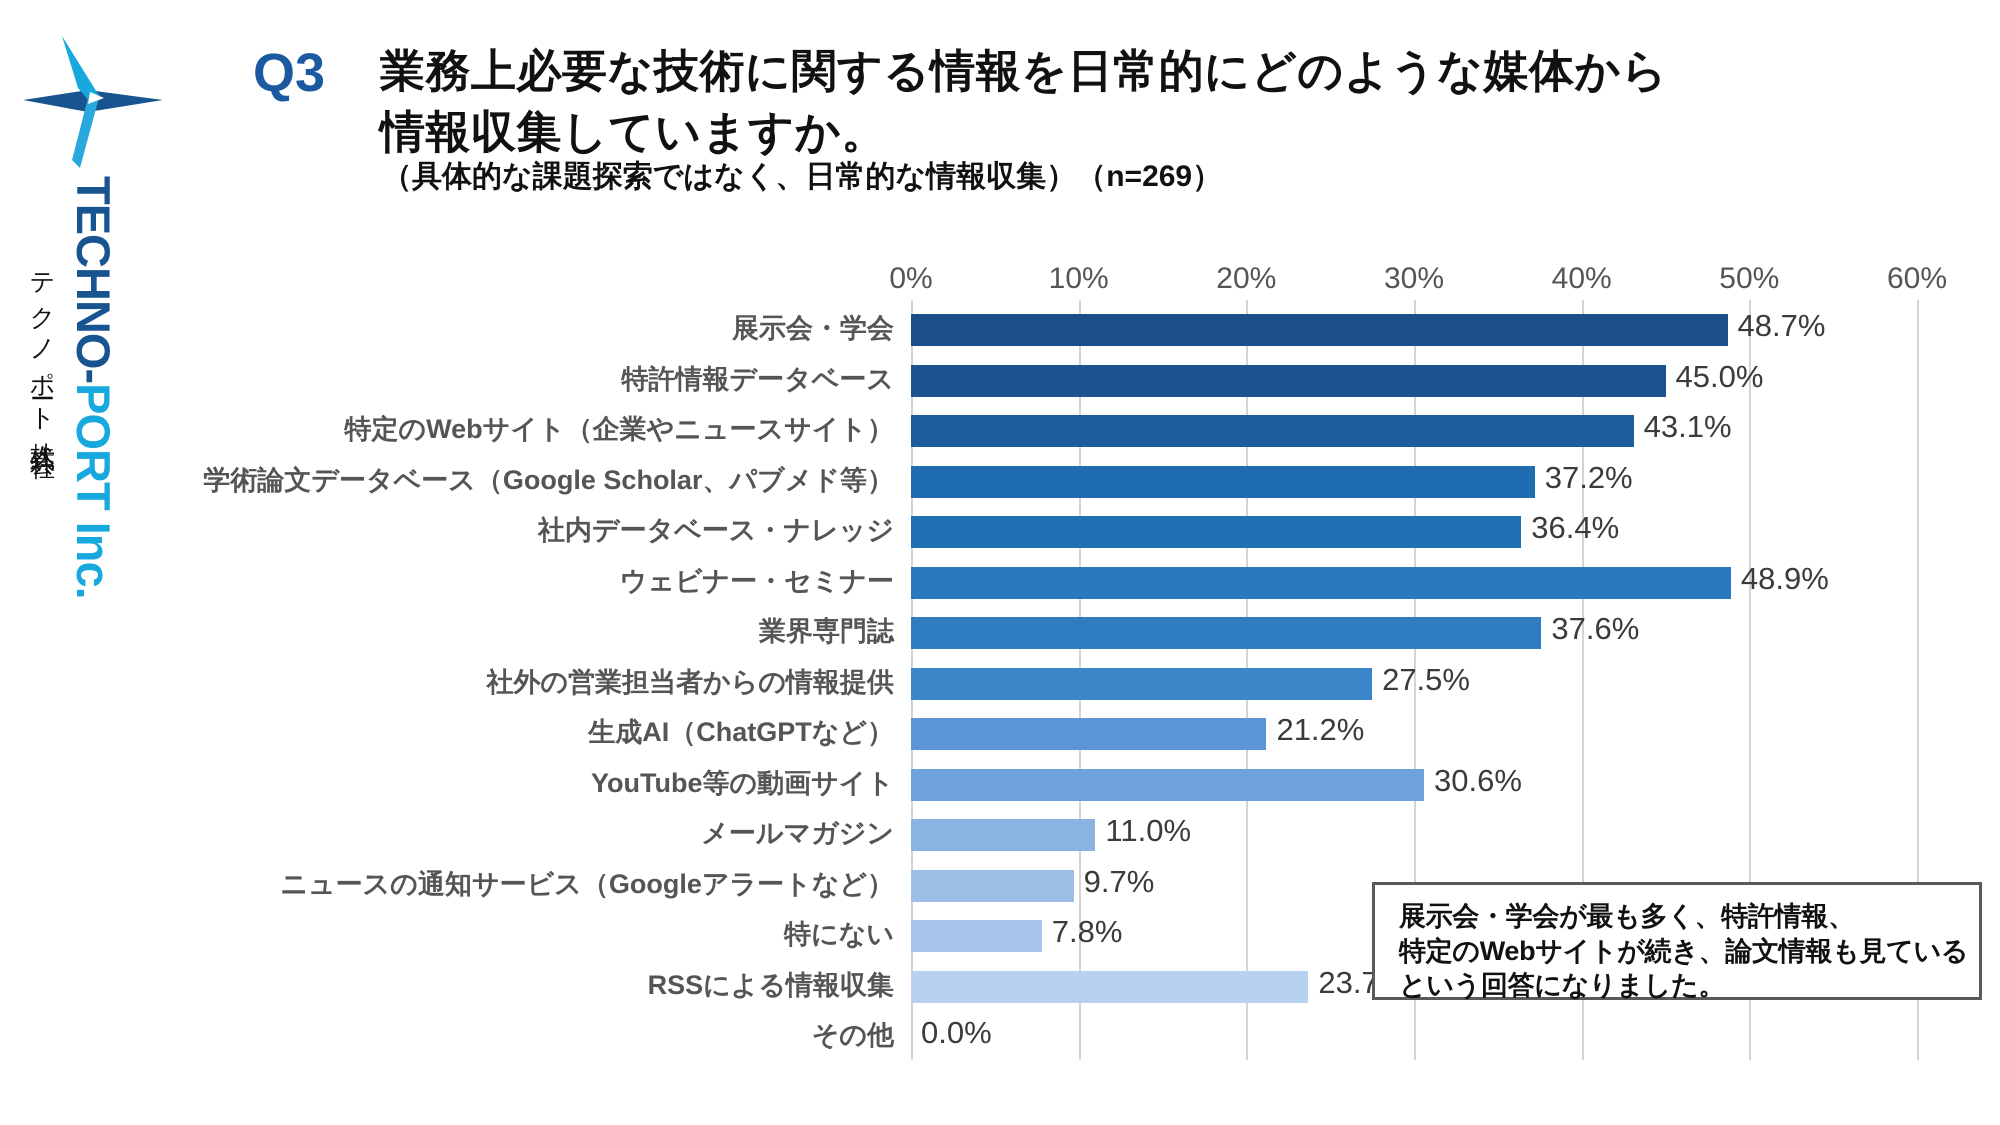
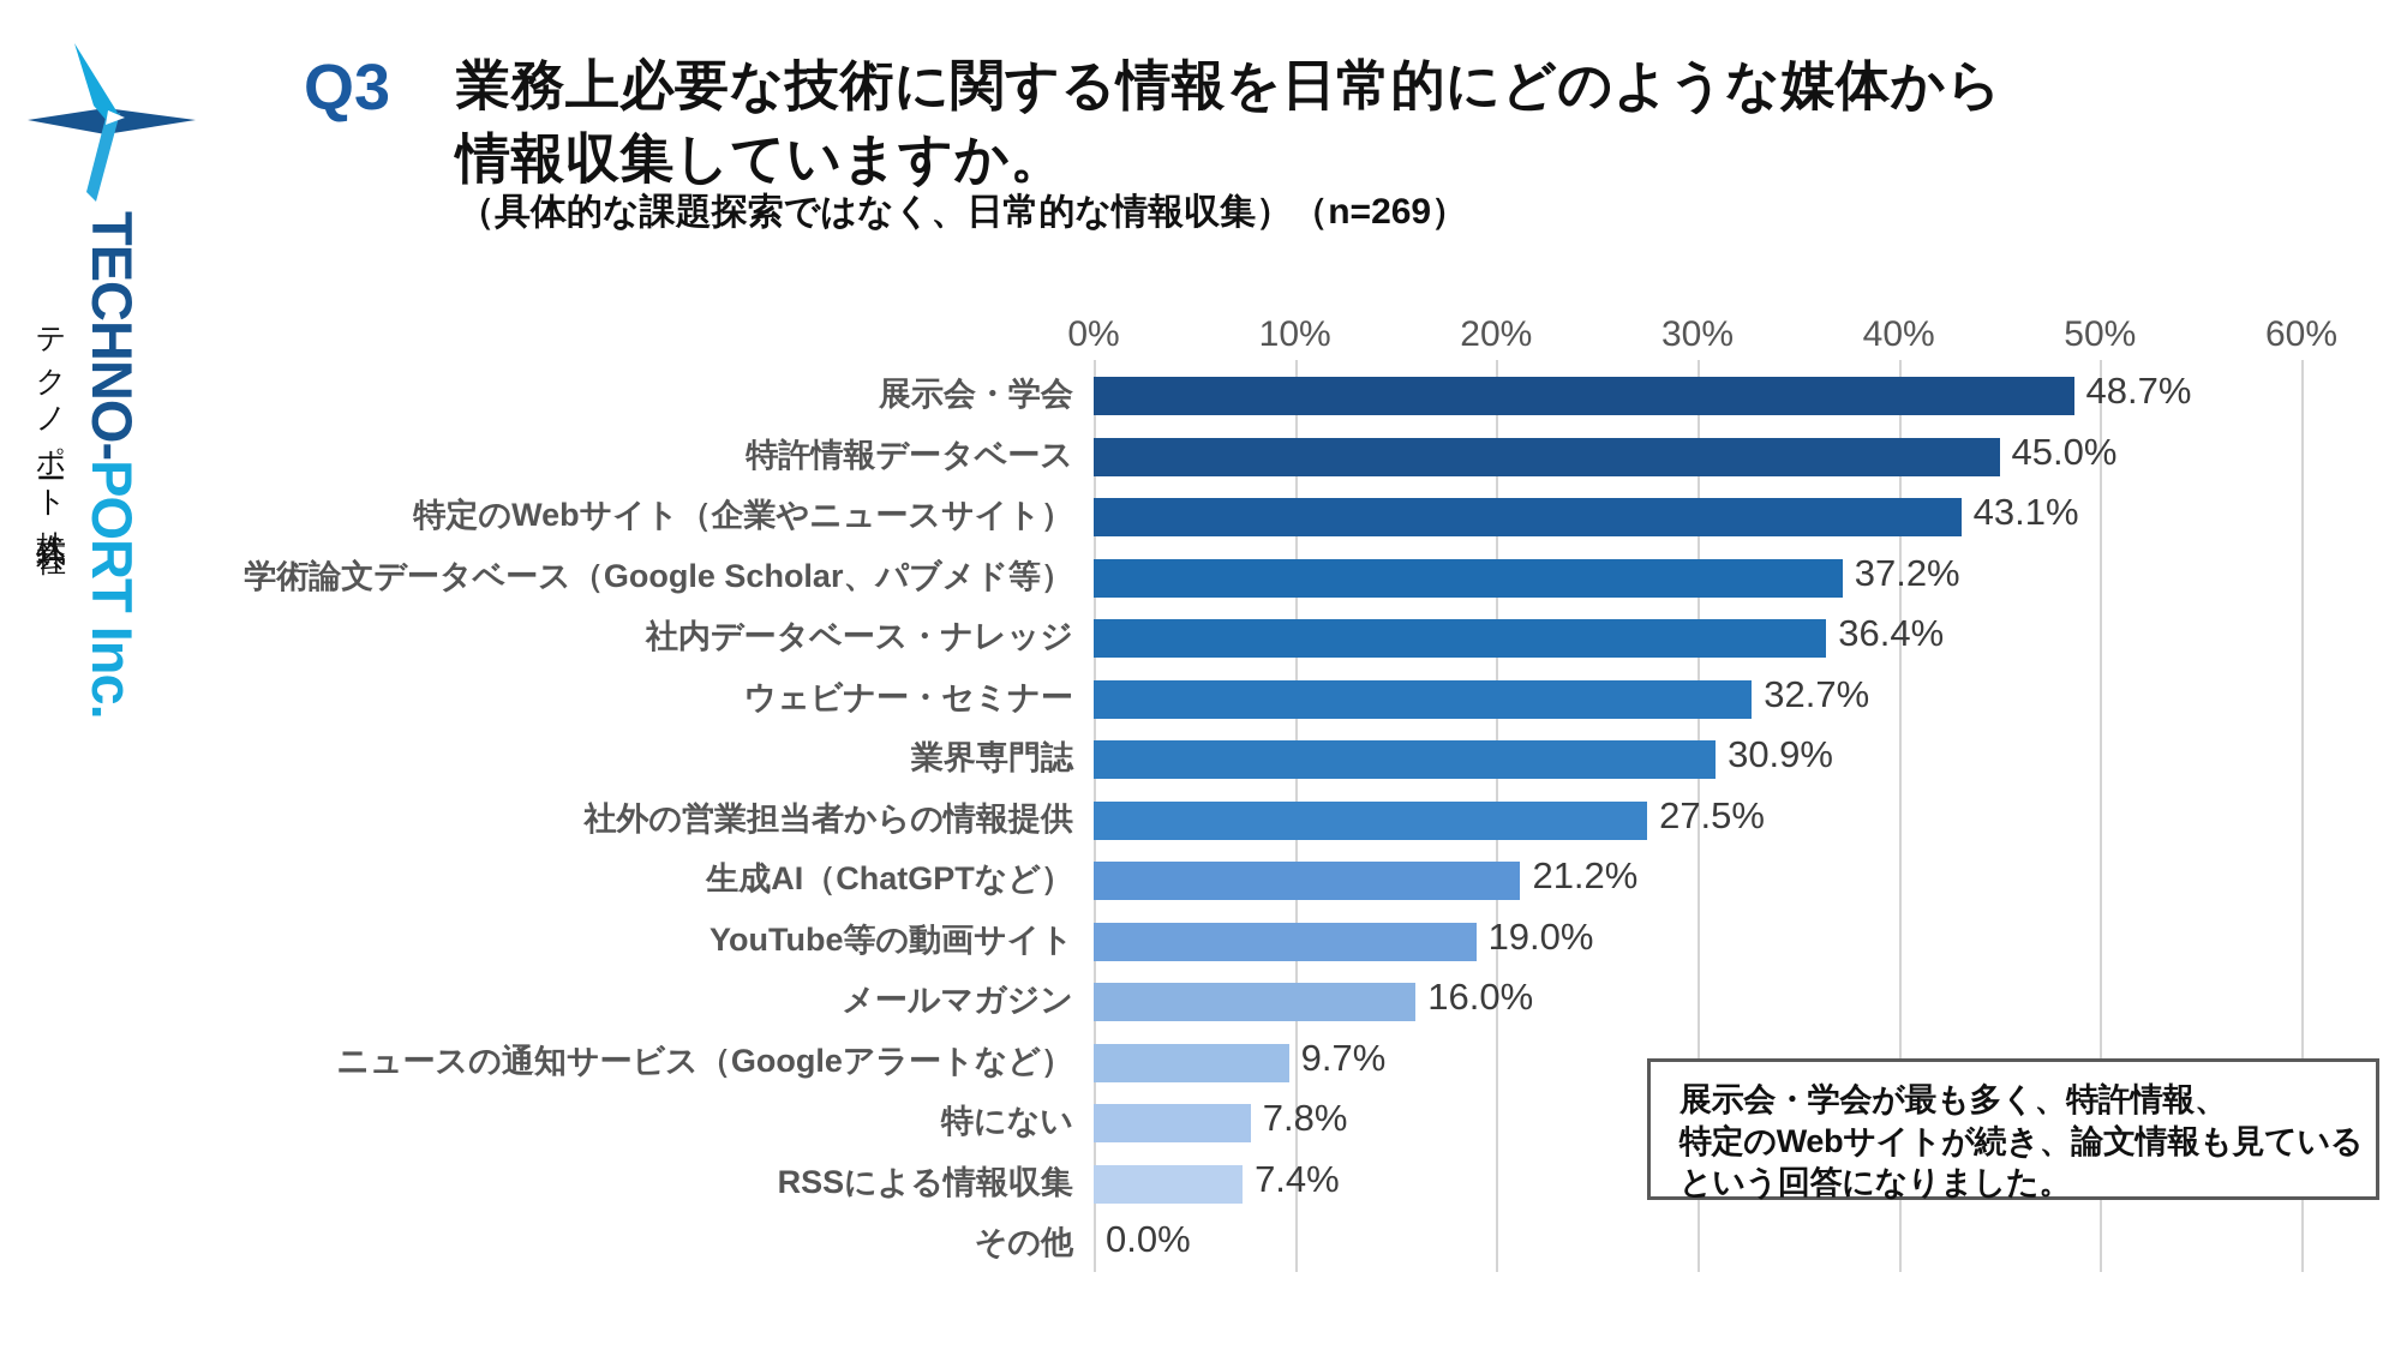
ウェビナー・セミナー: 48.9% -> 32.7%
業界専門誌: 37.6% -> 30.9%
YouTube等の動画サイト: 30.6% -> 19.0%
メールマガジン: 11.0% -> 16.0%
RSSによる情報収集: 23.7% -> 7.4%
